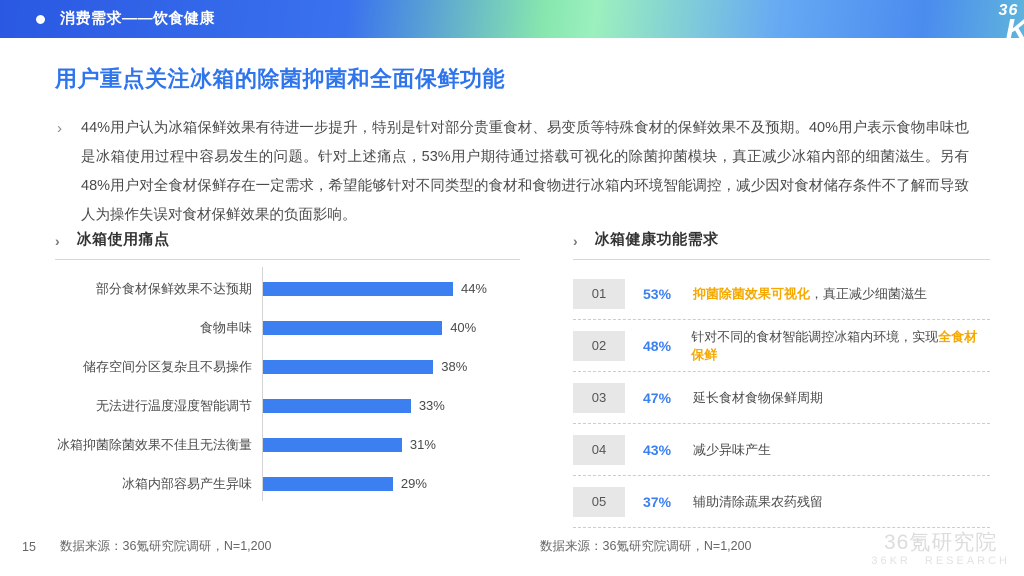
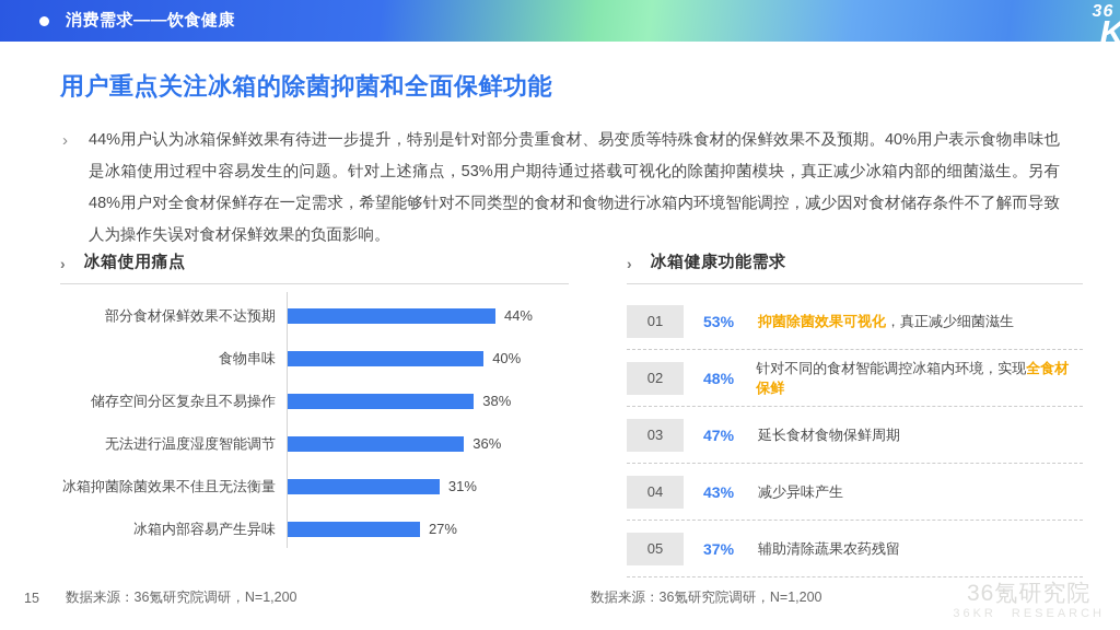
无法进行温度湿度智能调节: 33% -> 36%
冰箱内部容易产生异味: 29% -> 27%
